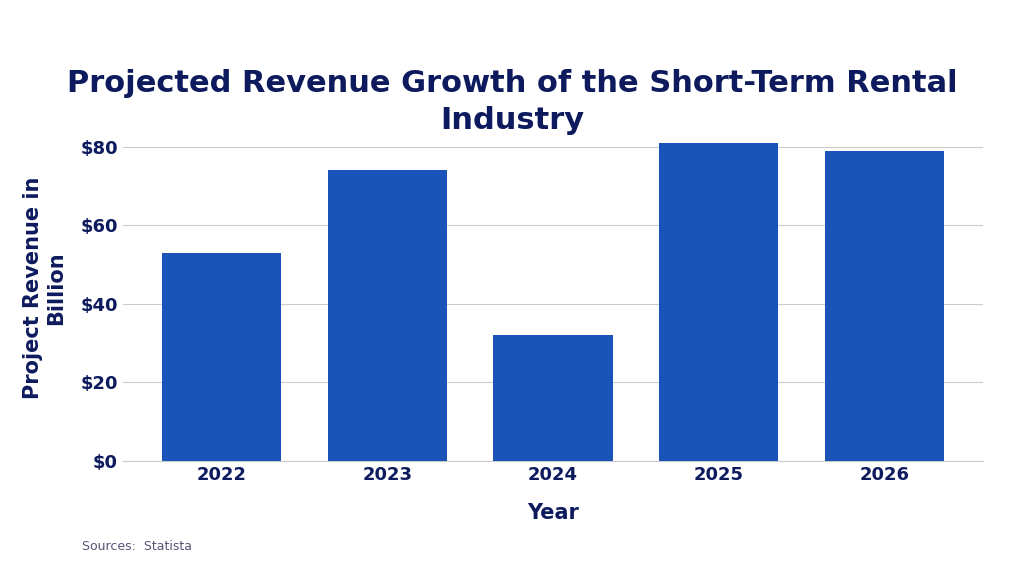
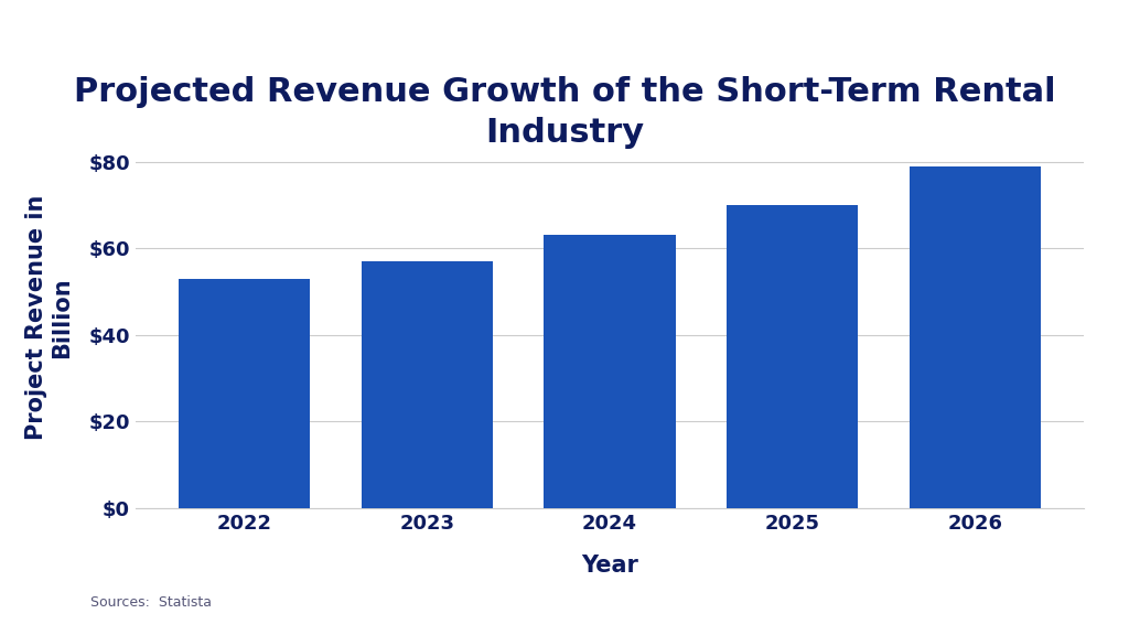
2023: $74 -> $57
2024: $32 -> $63
2025: $81 -> $70
